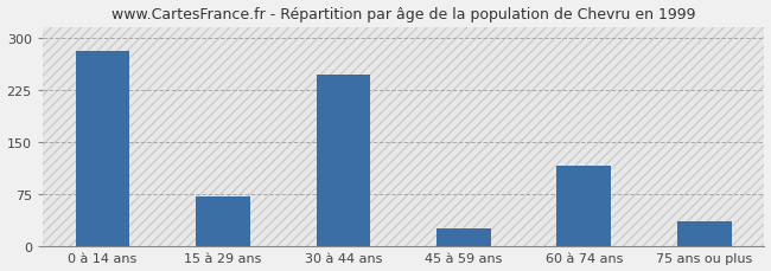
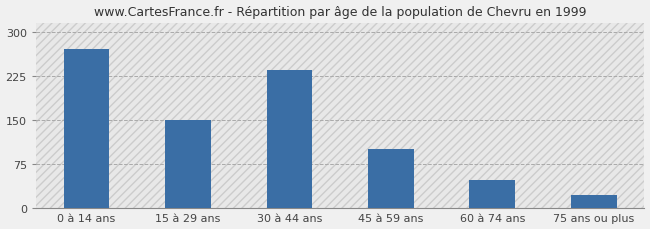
0 à 14 ans: 280 -> 270
15 à 29 ans: 72 -> 150
30 à 44 ans: 246 -> 235
45 à 59 ans: 26 -> 100
60 à 74 ans: 116 -> 47
75 ans ou plus: 36 -> 22
